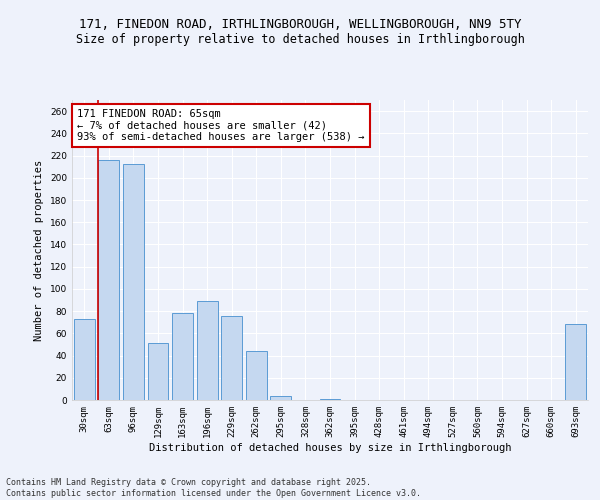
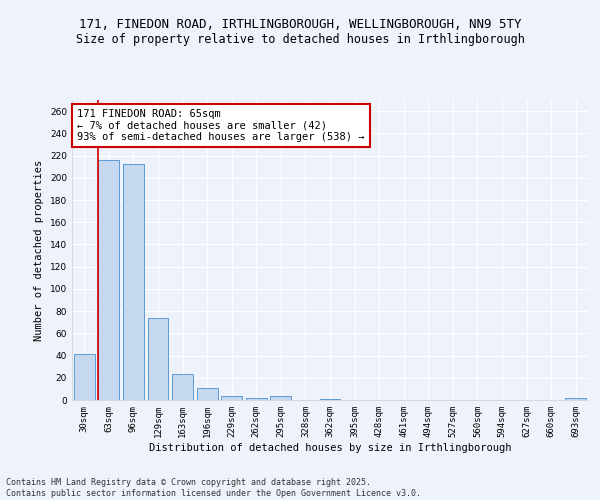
30sqm: 73 -> 41
129sqm: 51 -> 74
163sqm: 78 -> 23
196sqm: 89 -> 11
229sqm: 76 -> 4
262sqm: 44 -> 2
693sqm: 68 -> 2
